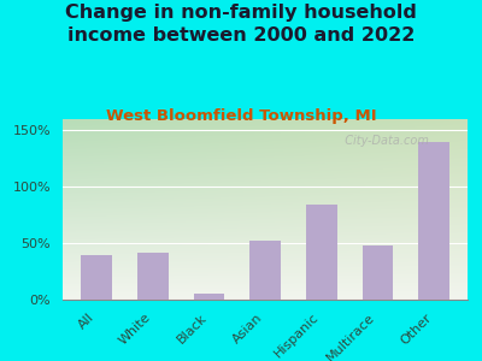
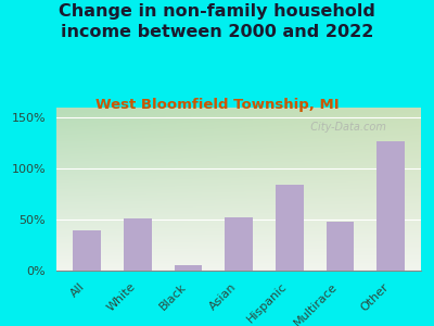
White: 42% -> 51%
Other: 140% -> 127%
